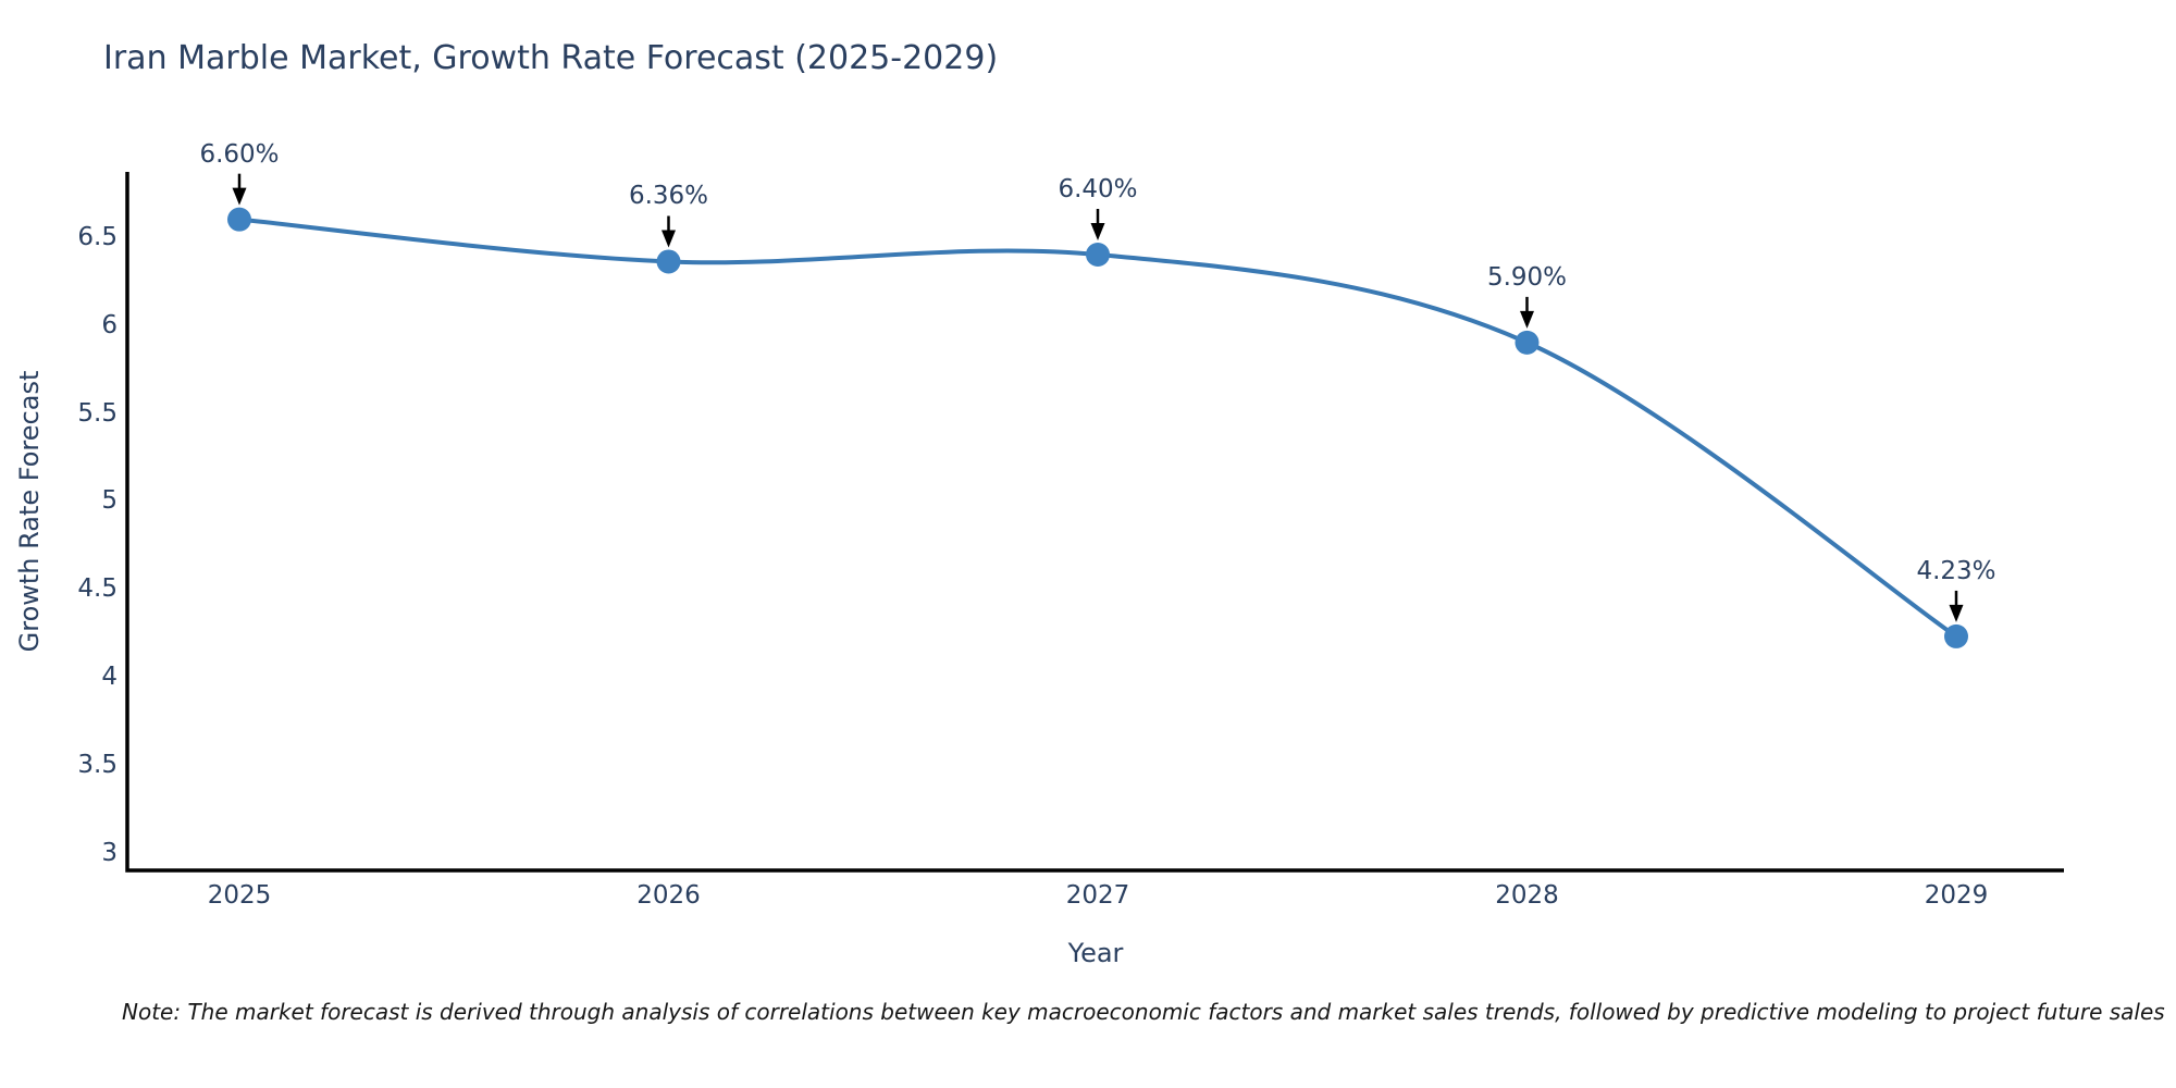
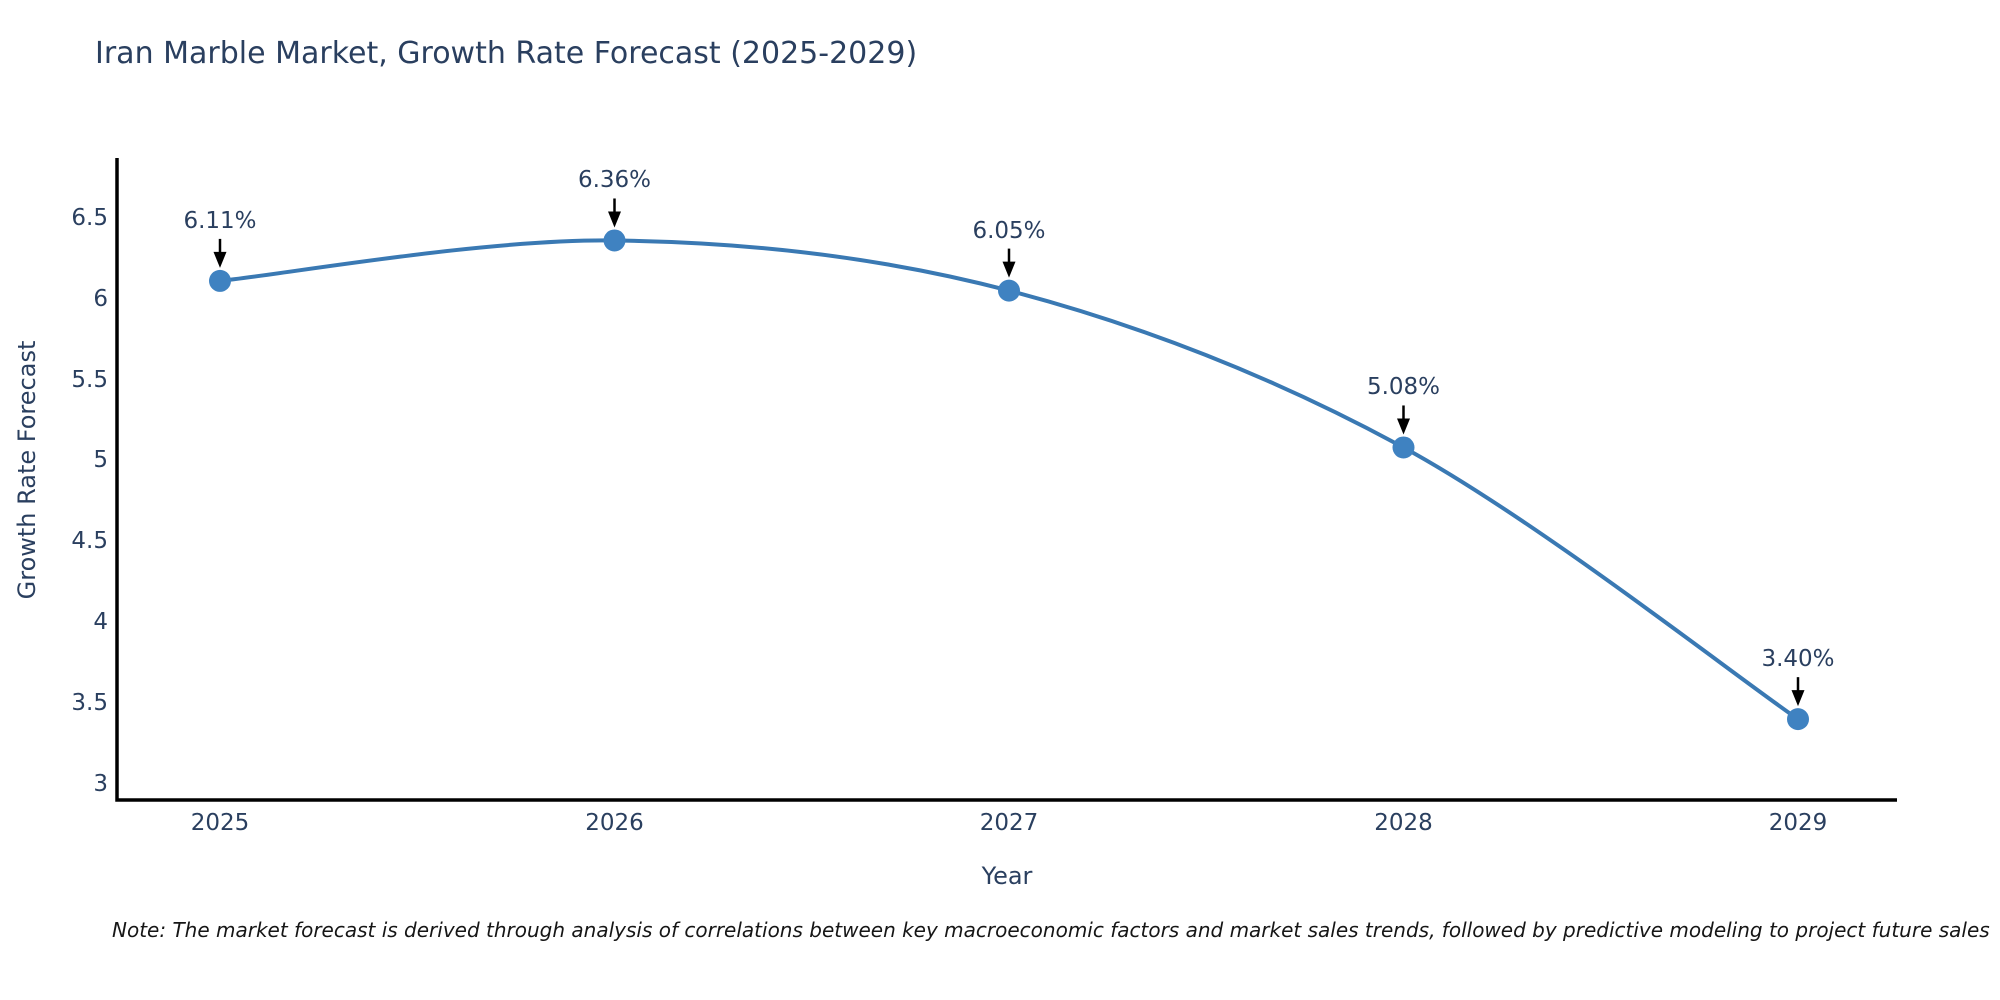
2025: 6.60% -> 6.11%
2027: 6.40% -> 6.05%
2028: 5.90% -> 5.08%
2029: 4.23% -> 3.40%
